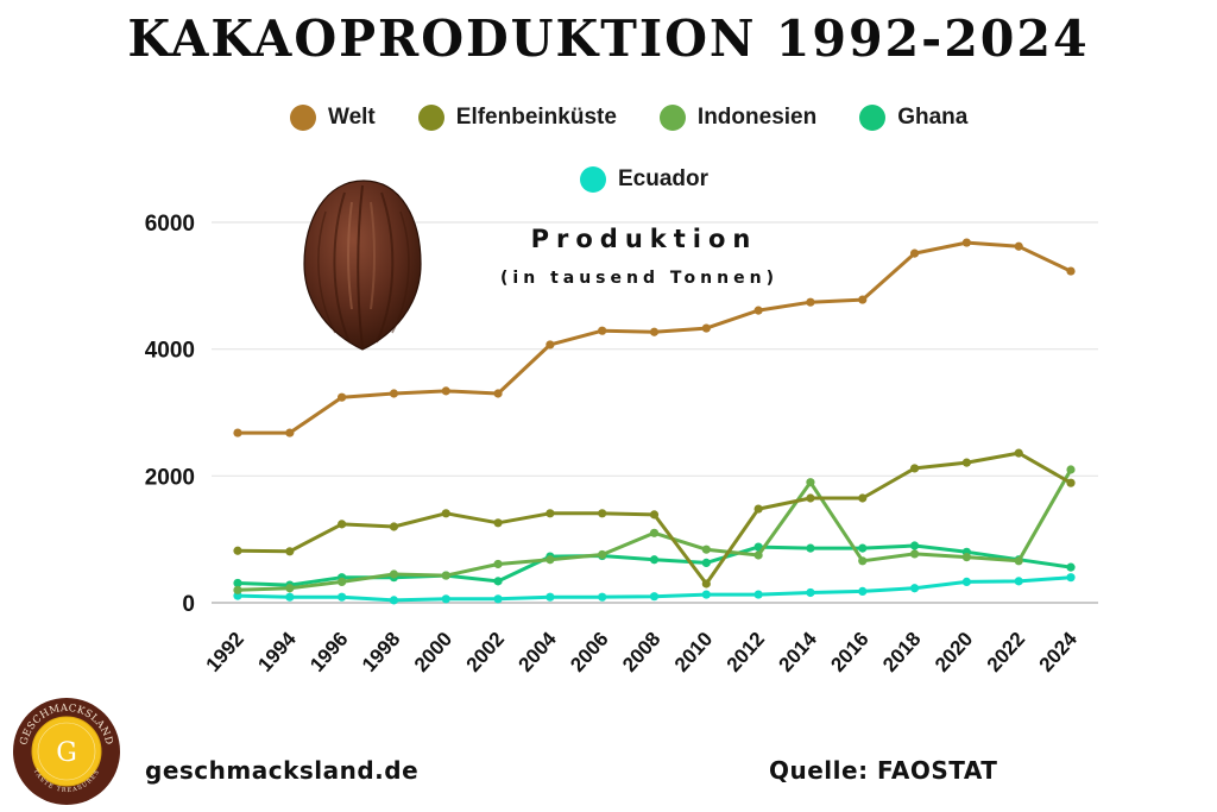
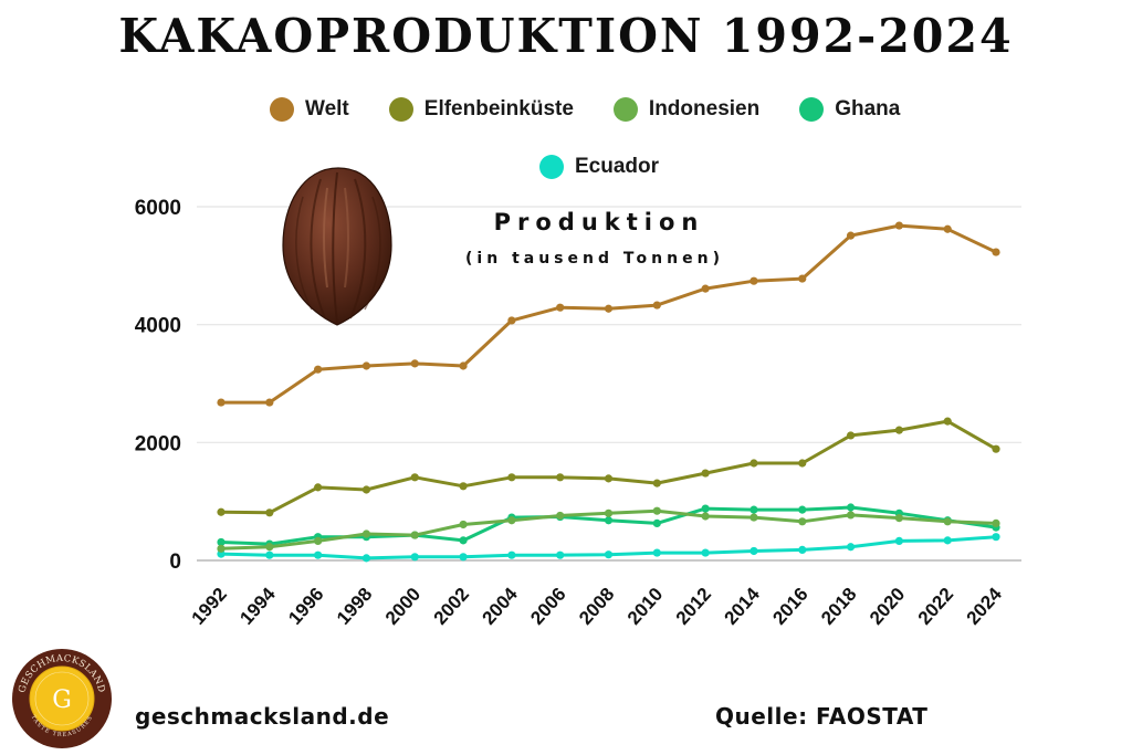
Indonesien/2008: 1100 -> 800
Elfenbeinküste/2010: 300 -> 1300
Indonesien/2014: 1900 -> 700
Indonesien/2024: 2100 -> 600
